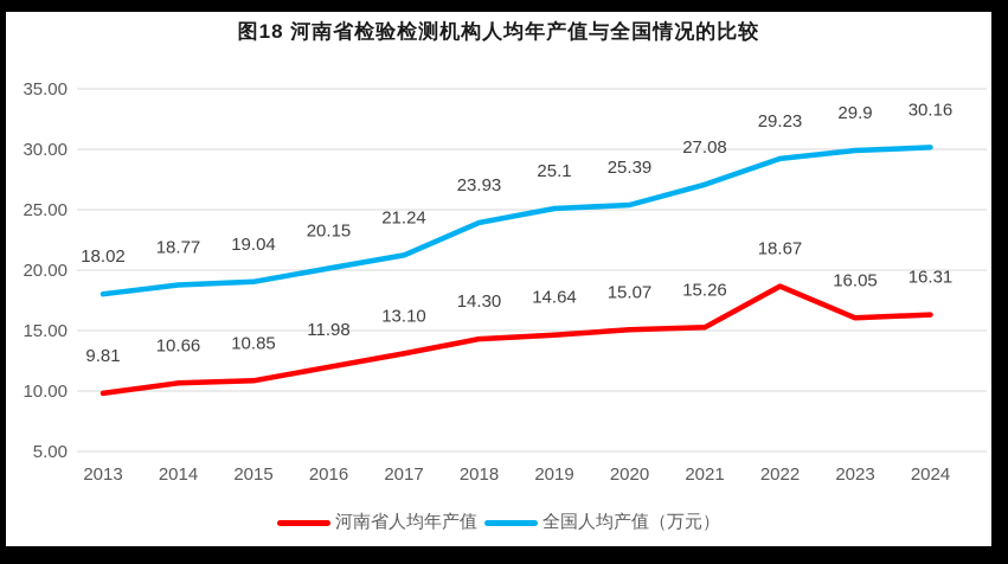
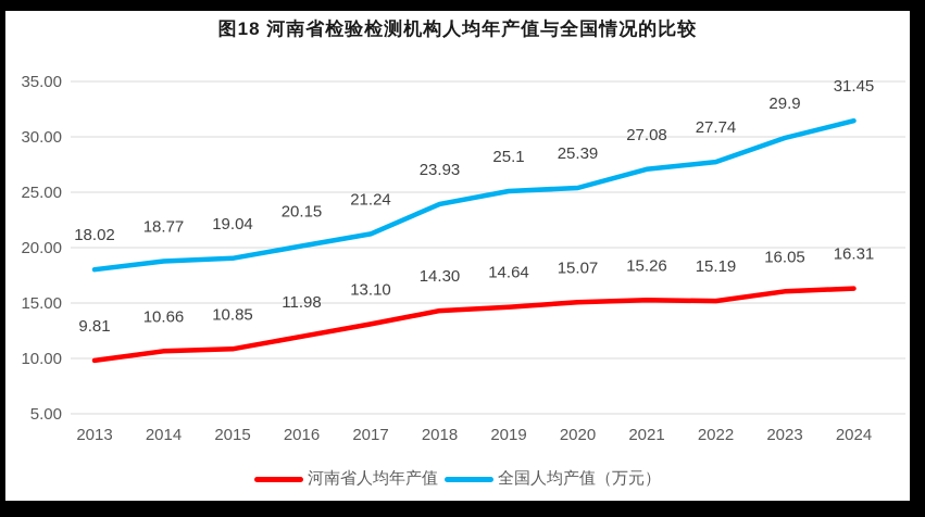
河南省人均年产值/2022: 18.67 -> 15.19
全国人均产值（万元）/2022: 29.23 -> 27.74
全国人均产值（万元）/2024: 30.16 -> 31.45
